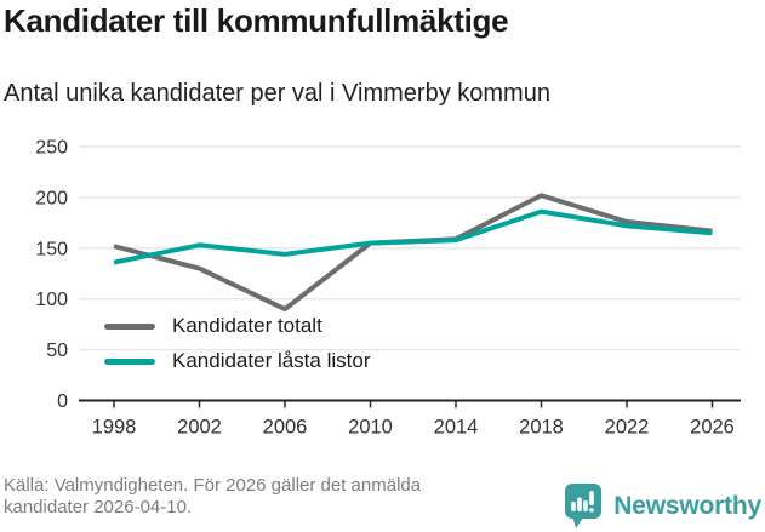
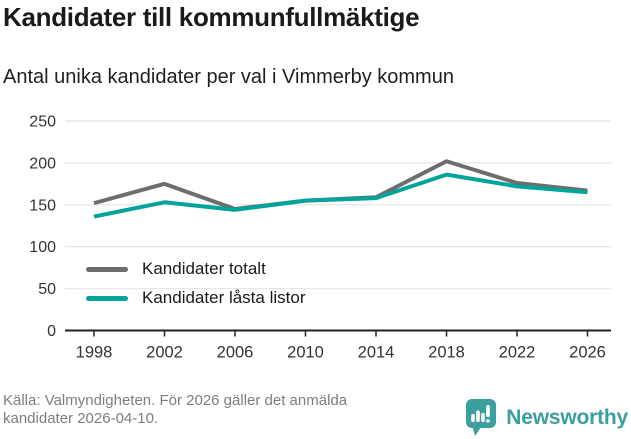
Kandidater totalt/2002: 130 -> 180
Kandidater totalt/2006: 90 -> 140
